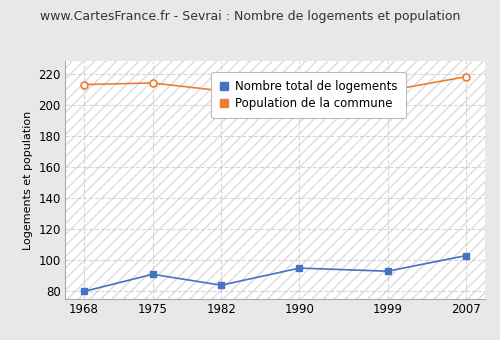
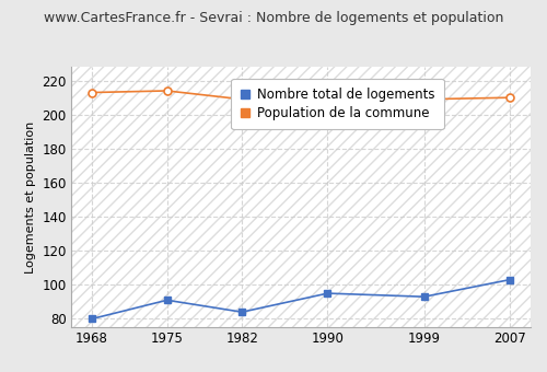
Population de la commune/2007: 218 -> 210
